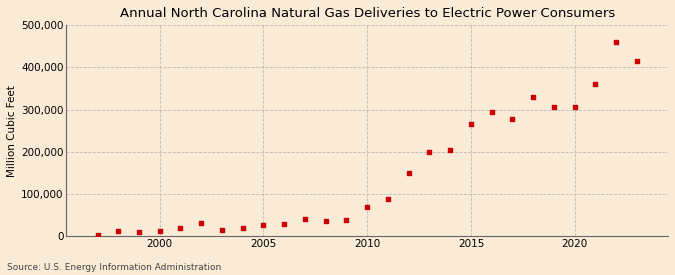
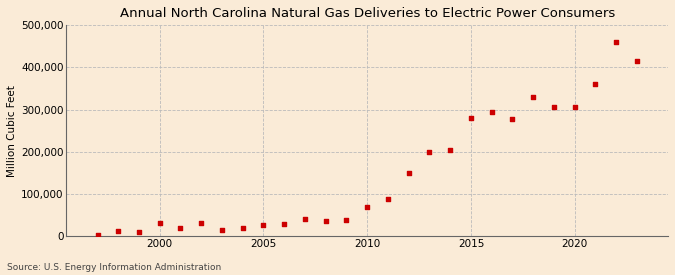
2000: 12,000 -> 30,000
2015: 265,000 -> 280,000
